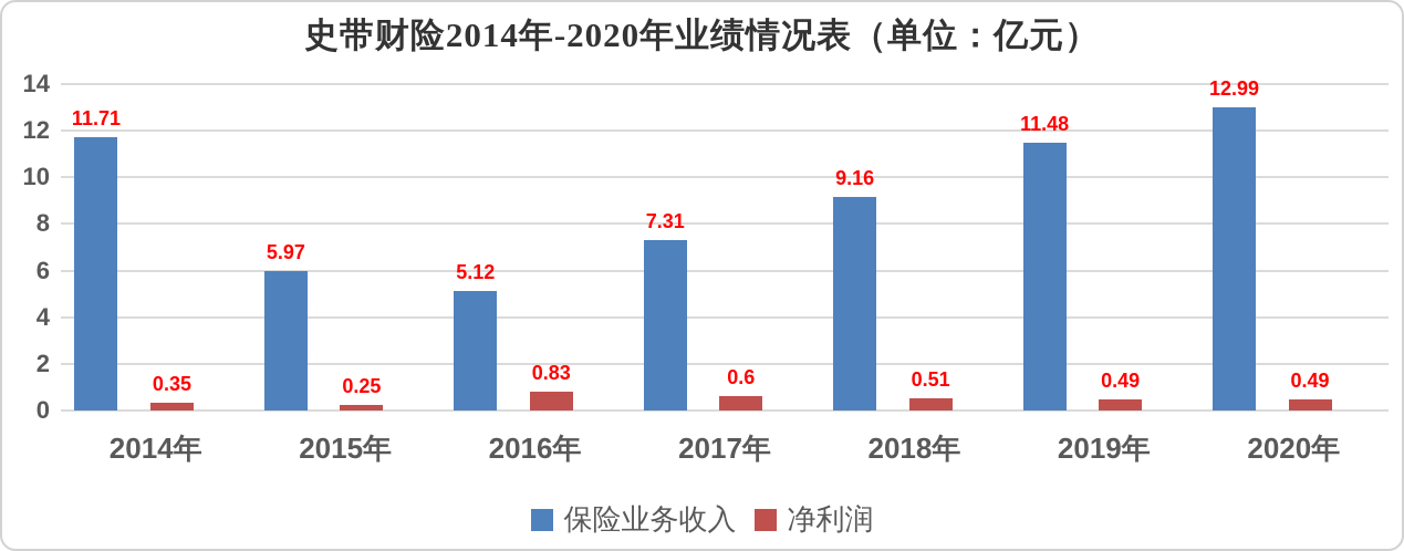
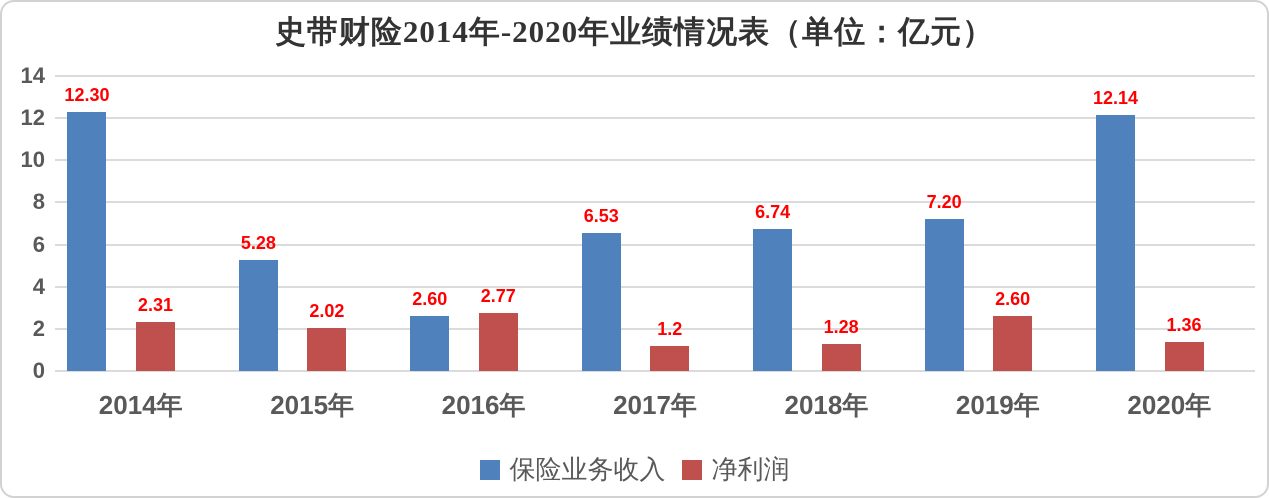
保险业务收入/2014年: 11.71 -> 12.30
净利润/2014年: 0.35 -> 2.31
保险业务收入/2015年: 5.97 -> 5.28
净利润/2015年: 0.25 -> 2.02
保险业务收入/2016年: 5.12 -> 2.60
净利润/2016年: 0.83 -> 2.77
保险业务收入/2017年: 7.31 -> 6.53
净利润/2017年: 0.6 -> 1.2
保险业务收入/2018年: 9.16 -> 6.74
净利润/2018年: 0.51 -> 1.28
保险业务收入/2019年: 11.48 -> 7.20
净利润/2019年: 0.49 -> 2.60
保险业务收入/2020年: 12.99 -> 12.14
净利润/2020年: 0.49 -> 1.36
